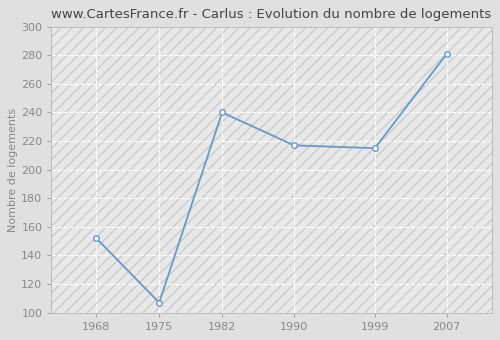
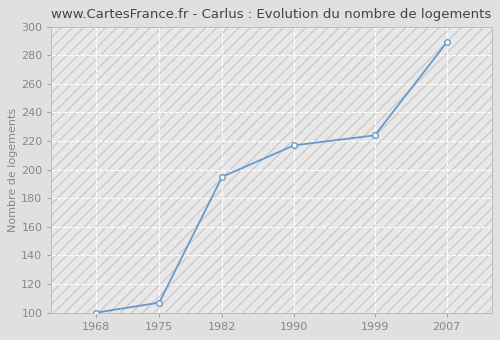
1968: 152 -> 100
1982: 240 -> 195
1999: 215 -> 224
2007: 281 -> 289
